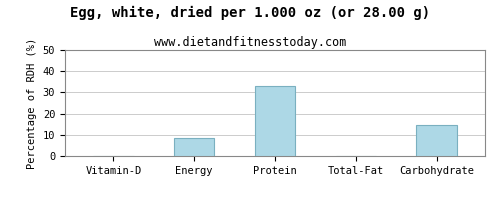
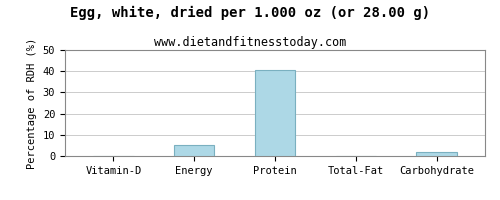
Energy: 8.5 -> 5.2
Protein: 33.0 -> 40.8
Carbohydrate: 14.5 -> 2.0
